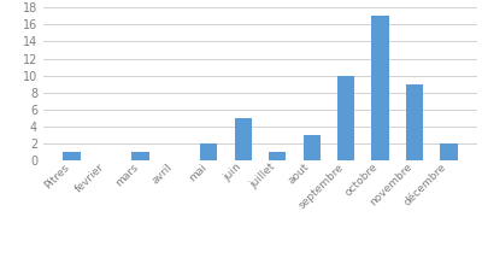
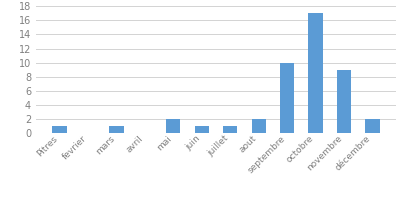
juin: 5 -> 1
aout: 3 -> 2
